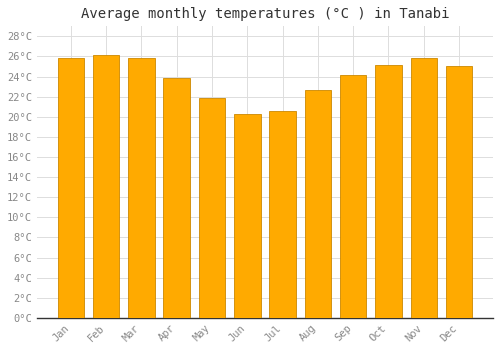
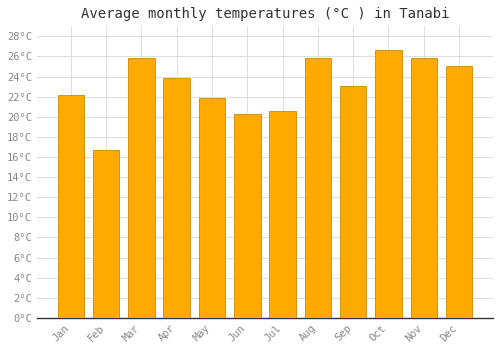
Jan: 25.8°C -> 22.2°C
Feb: 26.1°C -> 16.7°C
Aug: 22.7°C -> 25.8°C
Sep: 24.2°C -> 23.1°C
Oct: 25.1°C -> 26.6°C
